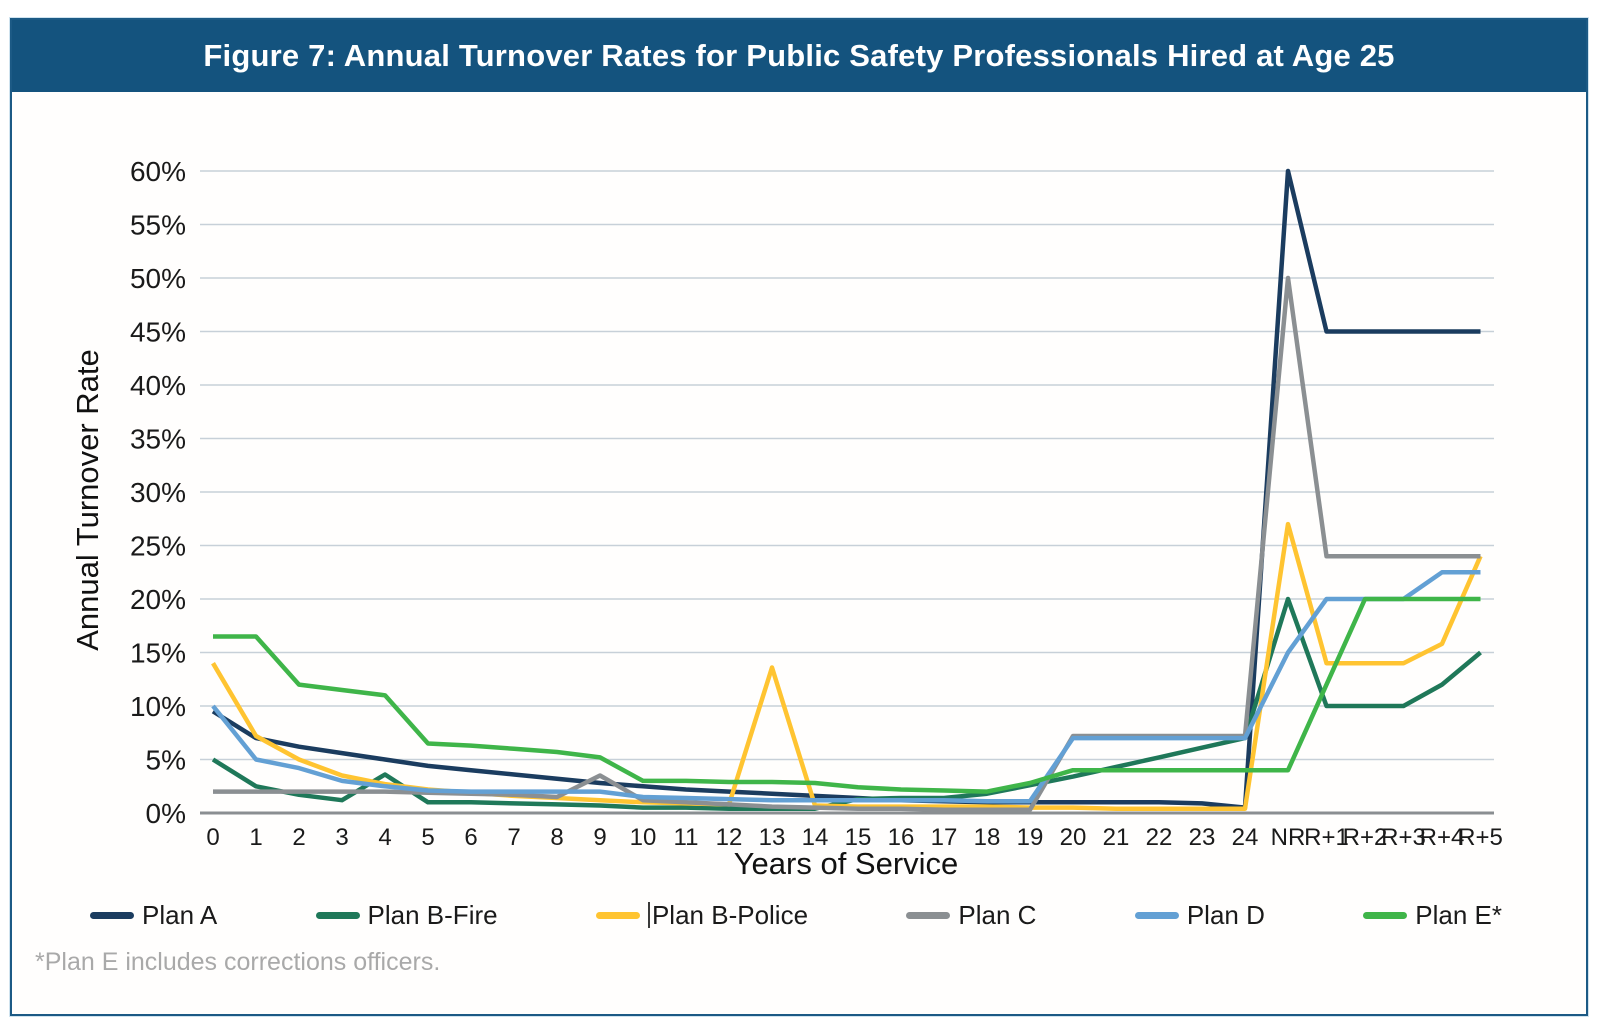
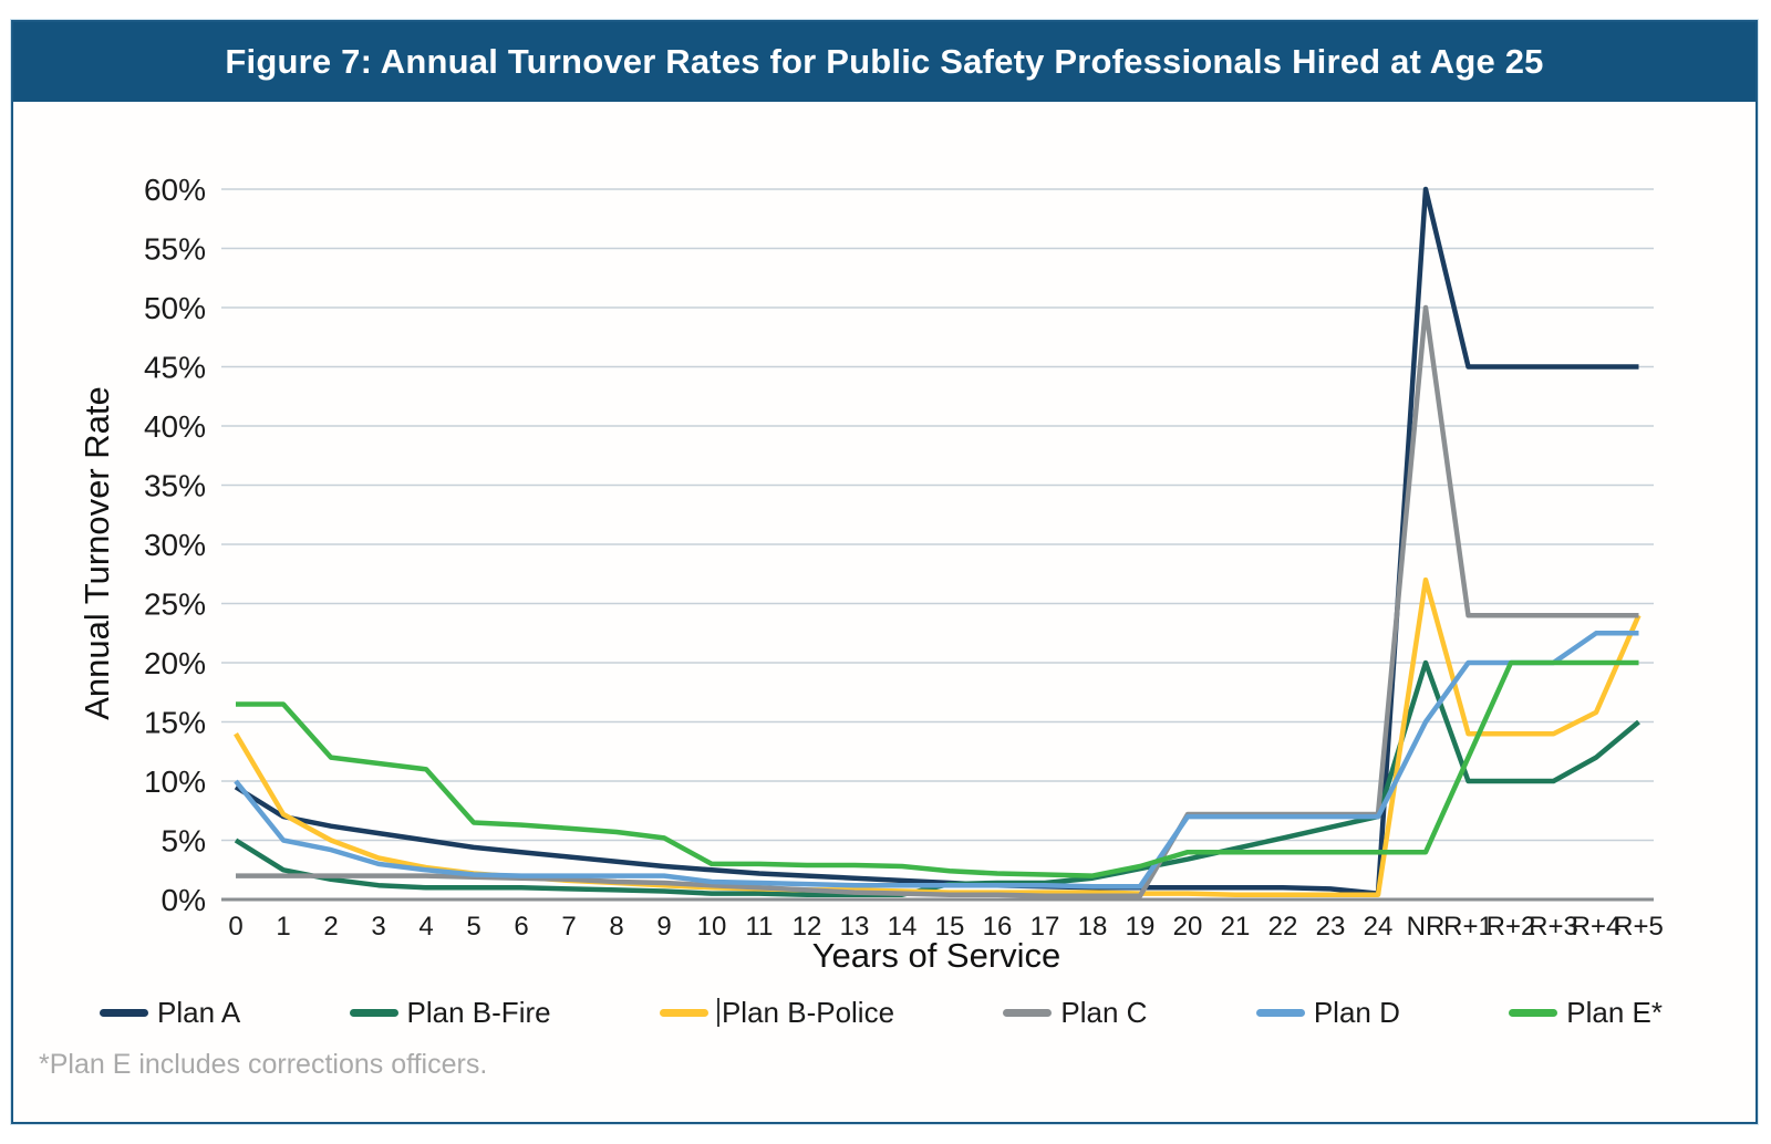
Plan B-Fire/4: 3.6% -> 1.0%
Plan C/9: 3.5% -> 1.4%
Plan B-Police/13: 13.6% -> 0.8%
